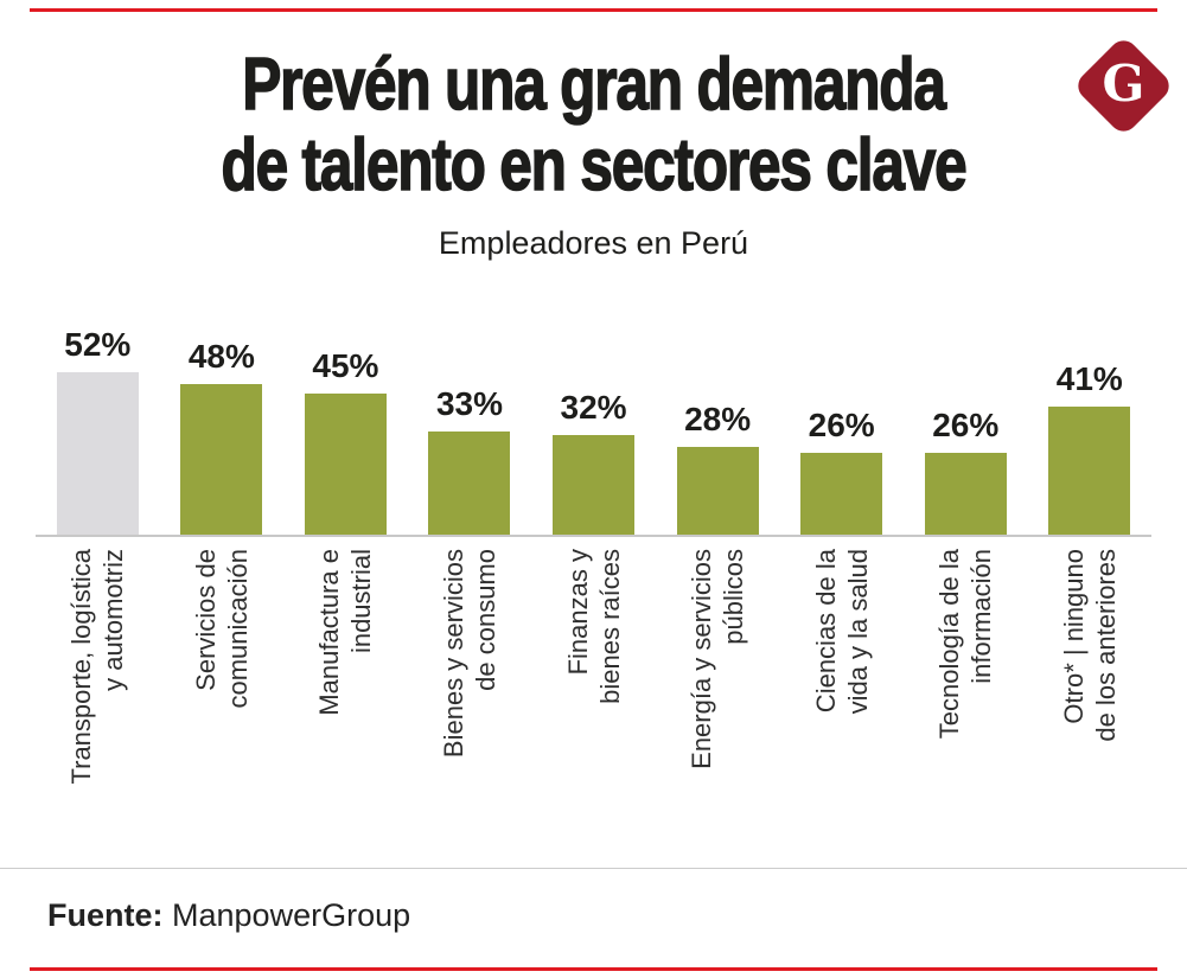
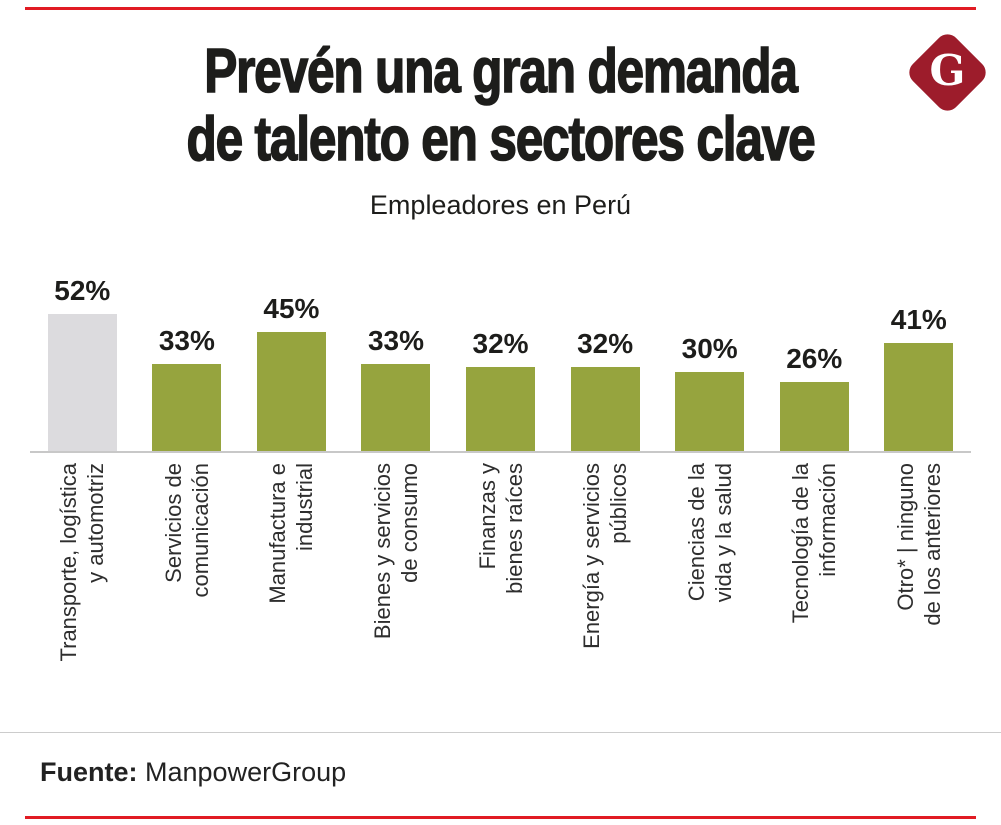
Servicios de comunicación: 48% -> 33%
Energía y servicios públicos: 28% -> 32%
Ciencias de la vida y la salud: 26% -> 30%
